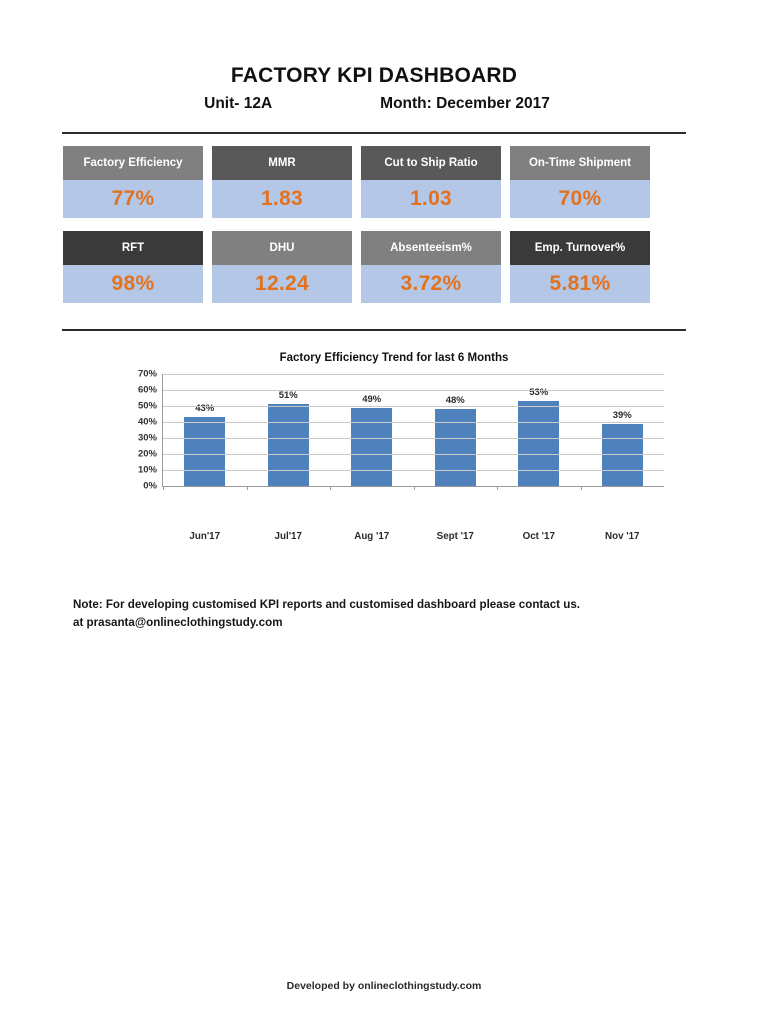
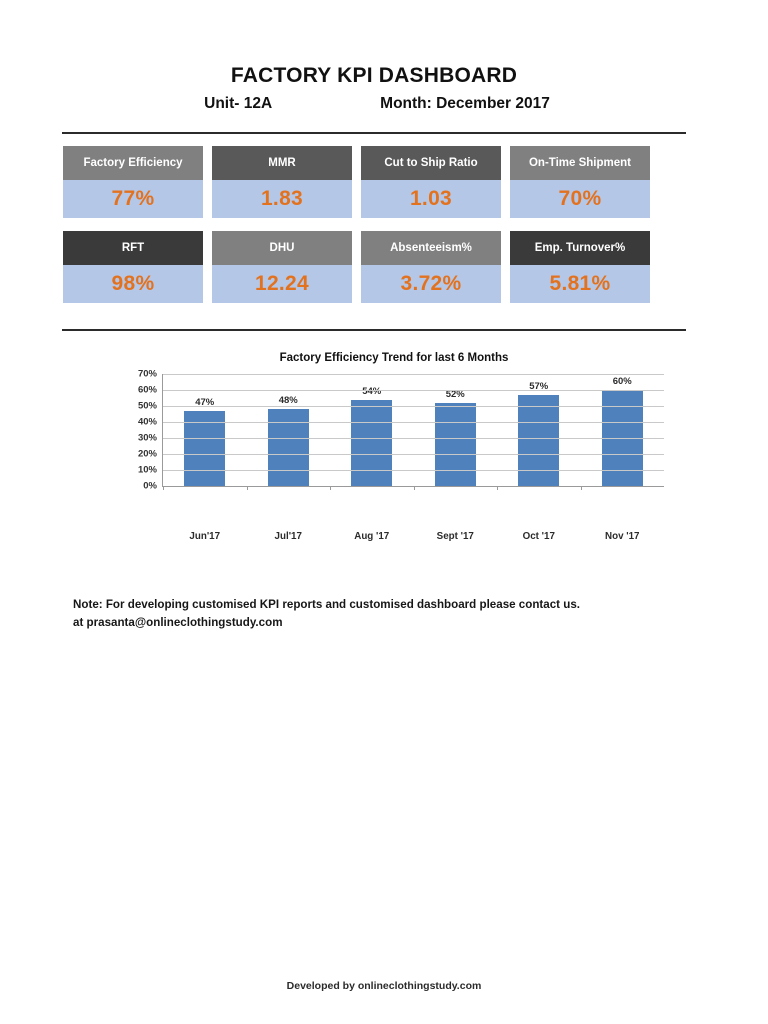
Jun'17: 43% -> 47%
Jul'17: 51% -> 48%
Aug '17: 49% -> 54%
Sept '17: 48% -> 52%
Oct '17: 53% -> 57%
Nov '17: 39% -> 60%
